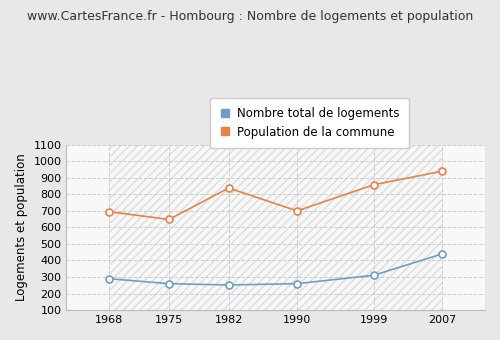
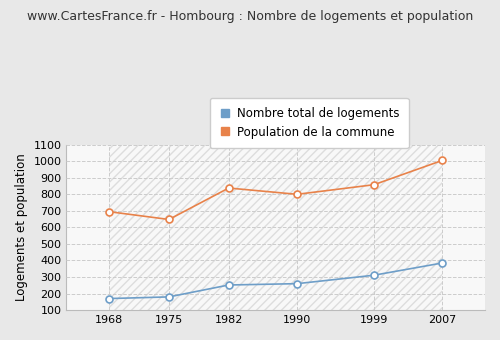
Nombre total de logements/1968: 290 -> 170
Nombre total de logements/1975: 260 -> 180
Population de la commune/1990: 700 -> 800
Nombre total de logements/2007: 440 -> 380
Population de la commune/2007: 940 -> 1000
